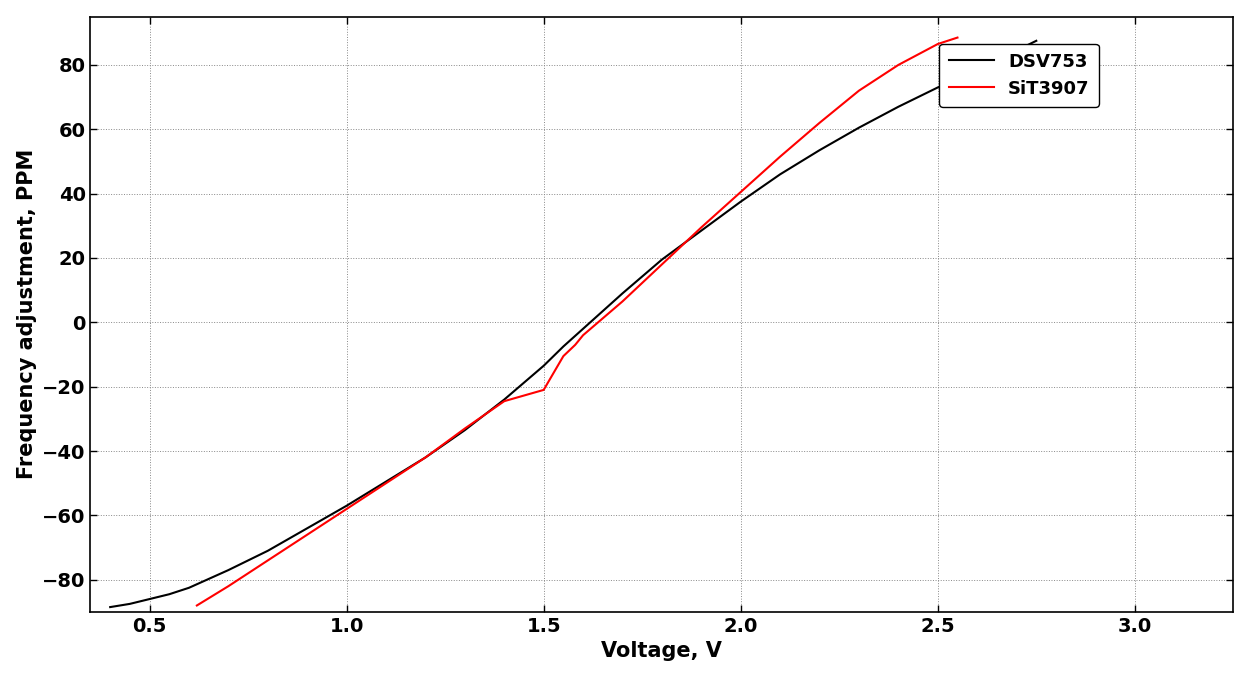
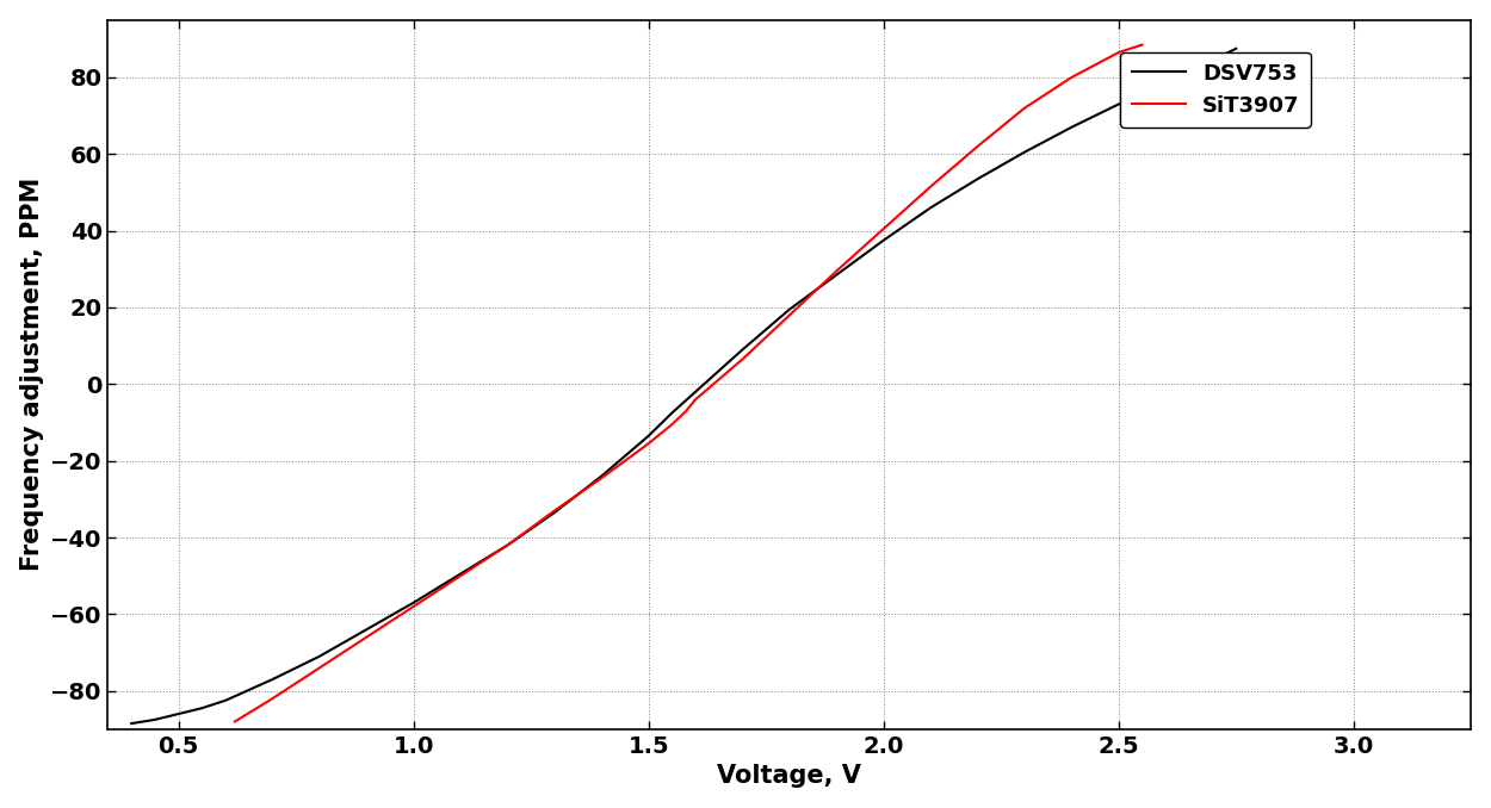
SiT3907/1.5: -21.0 -> -15.5
